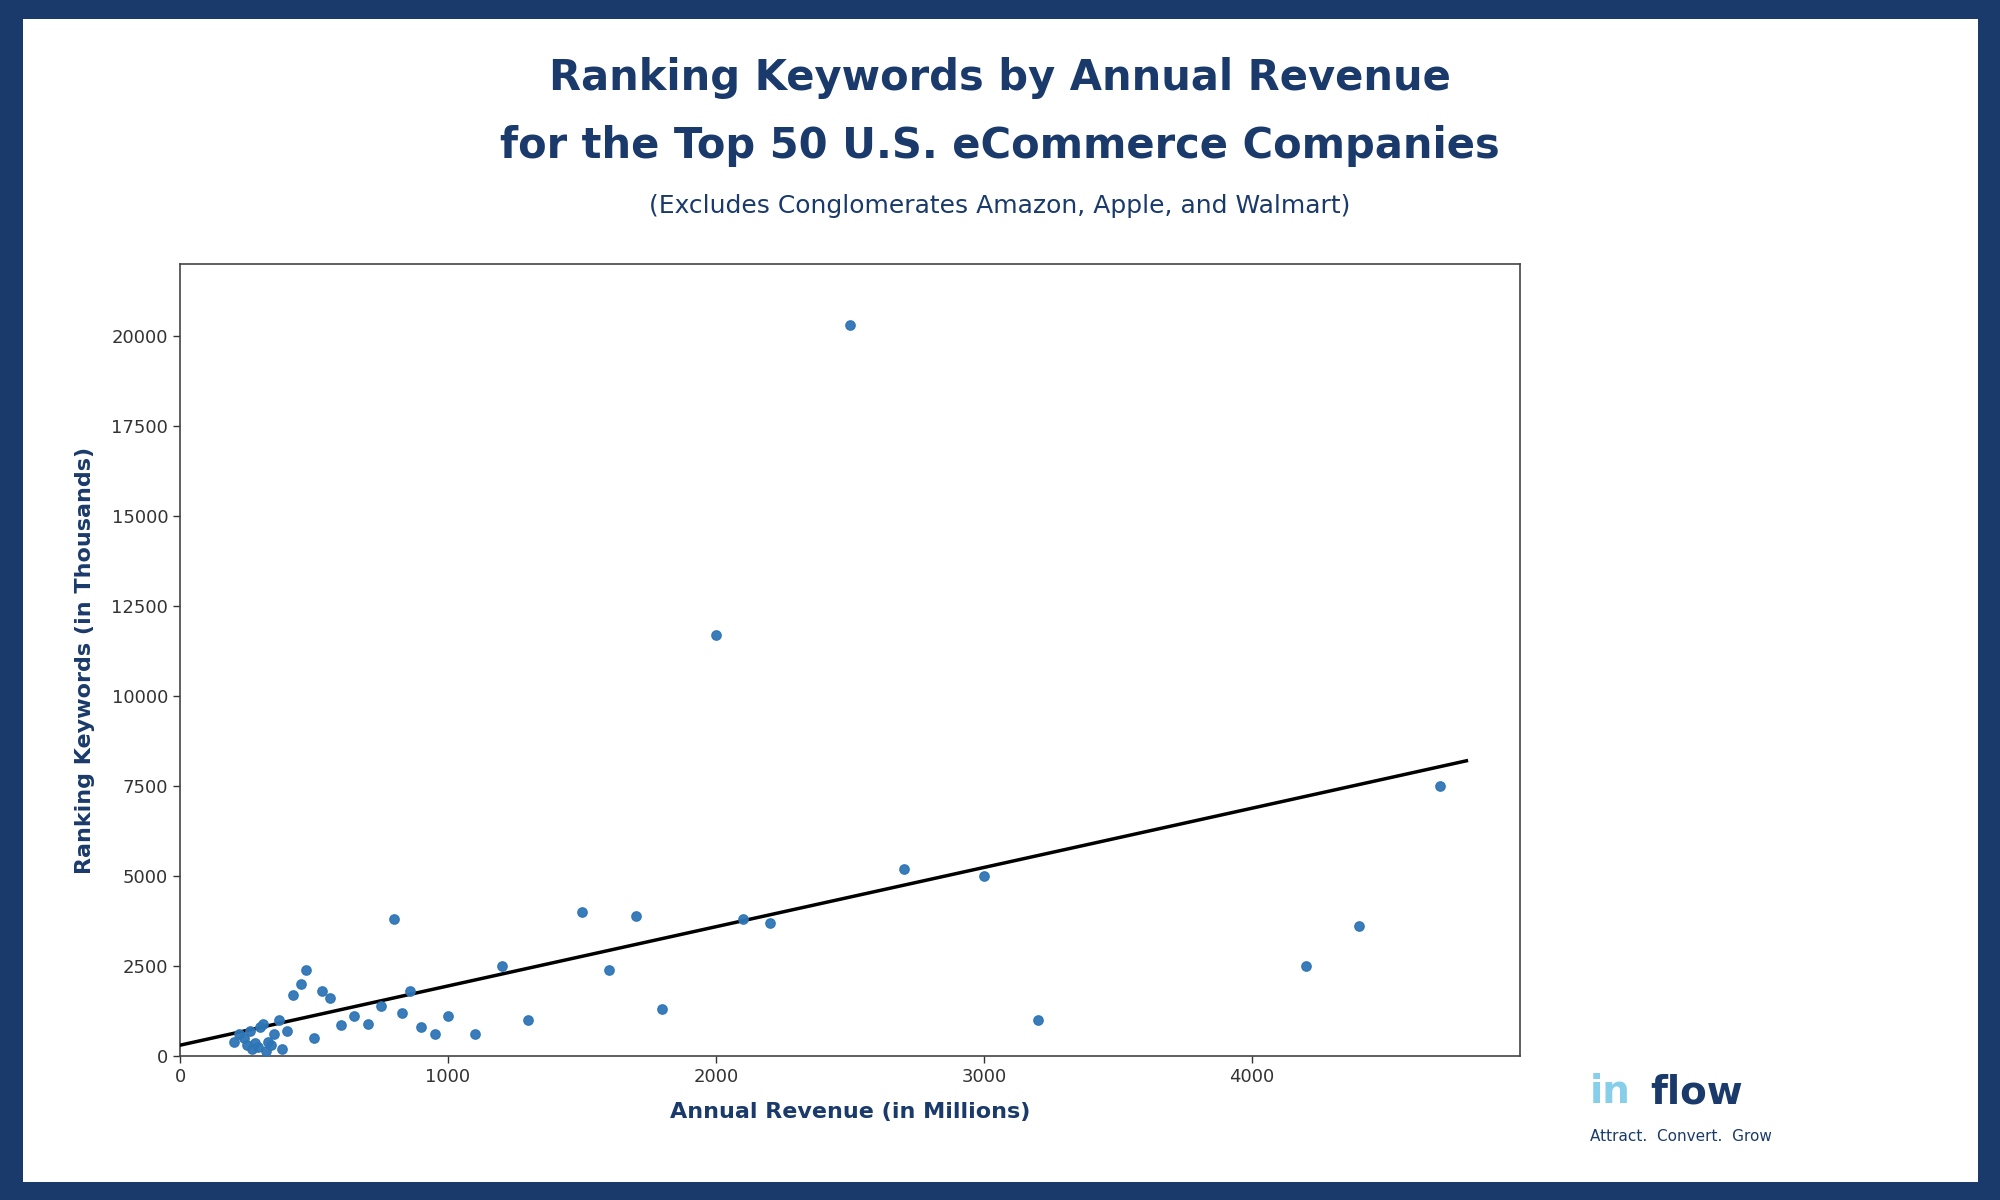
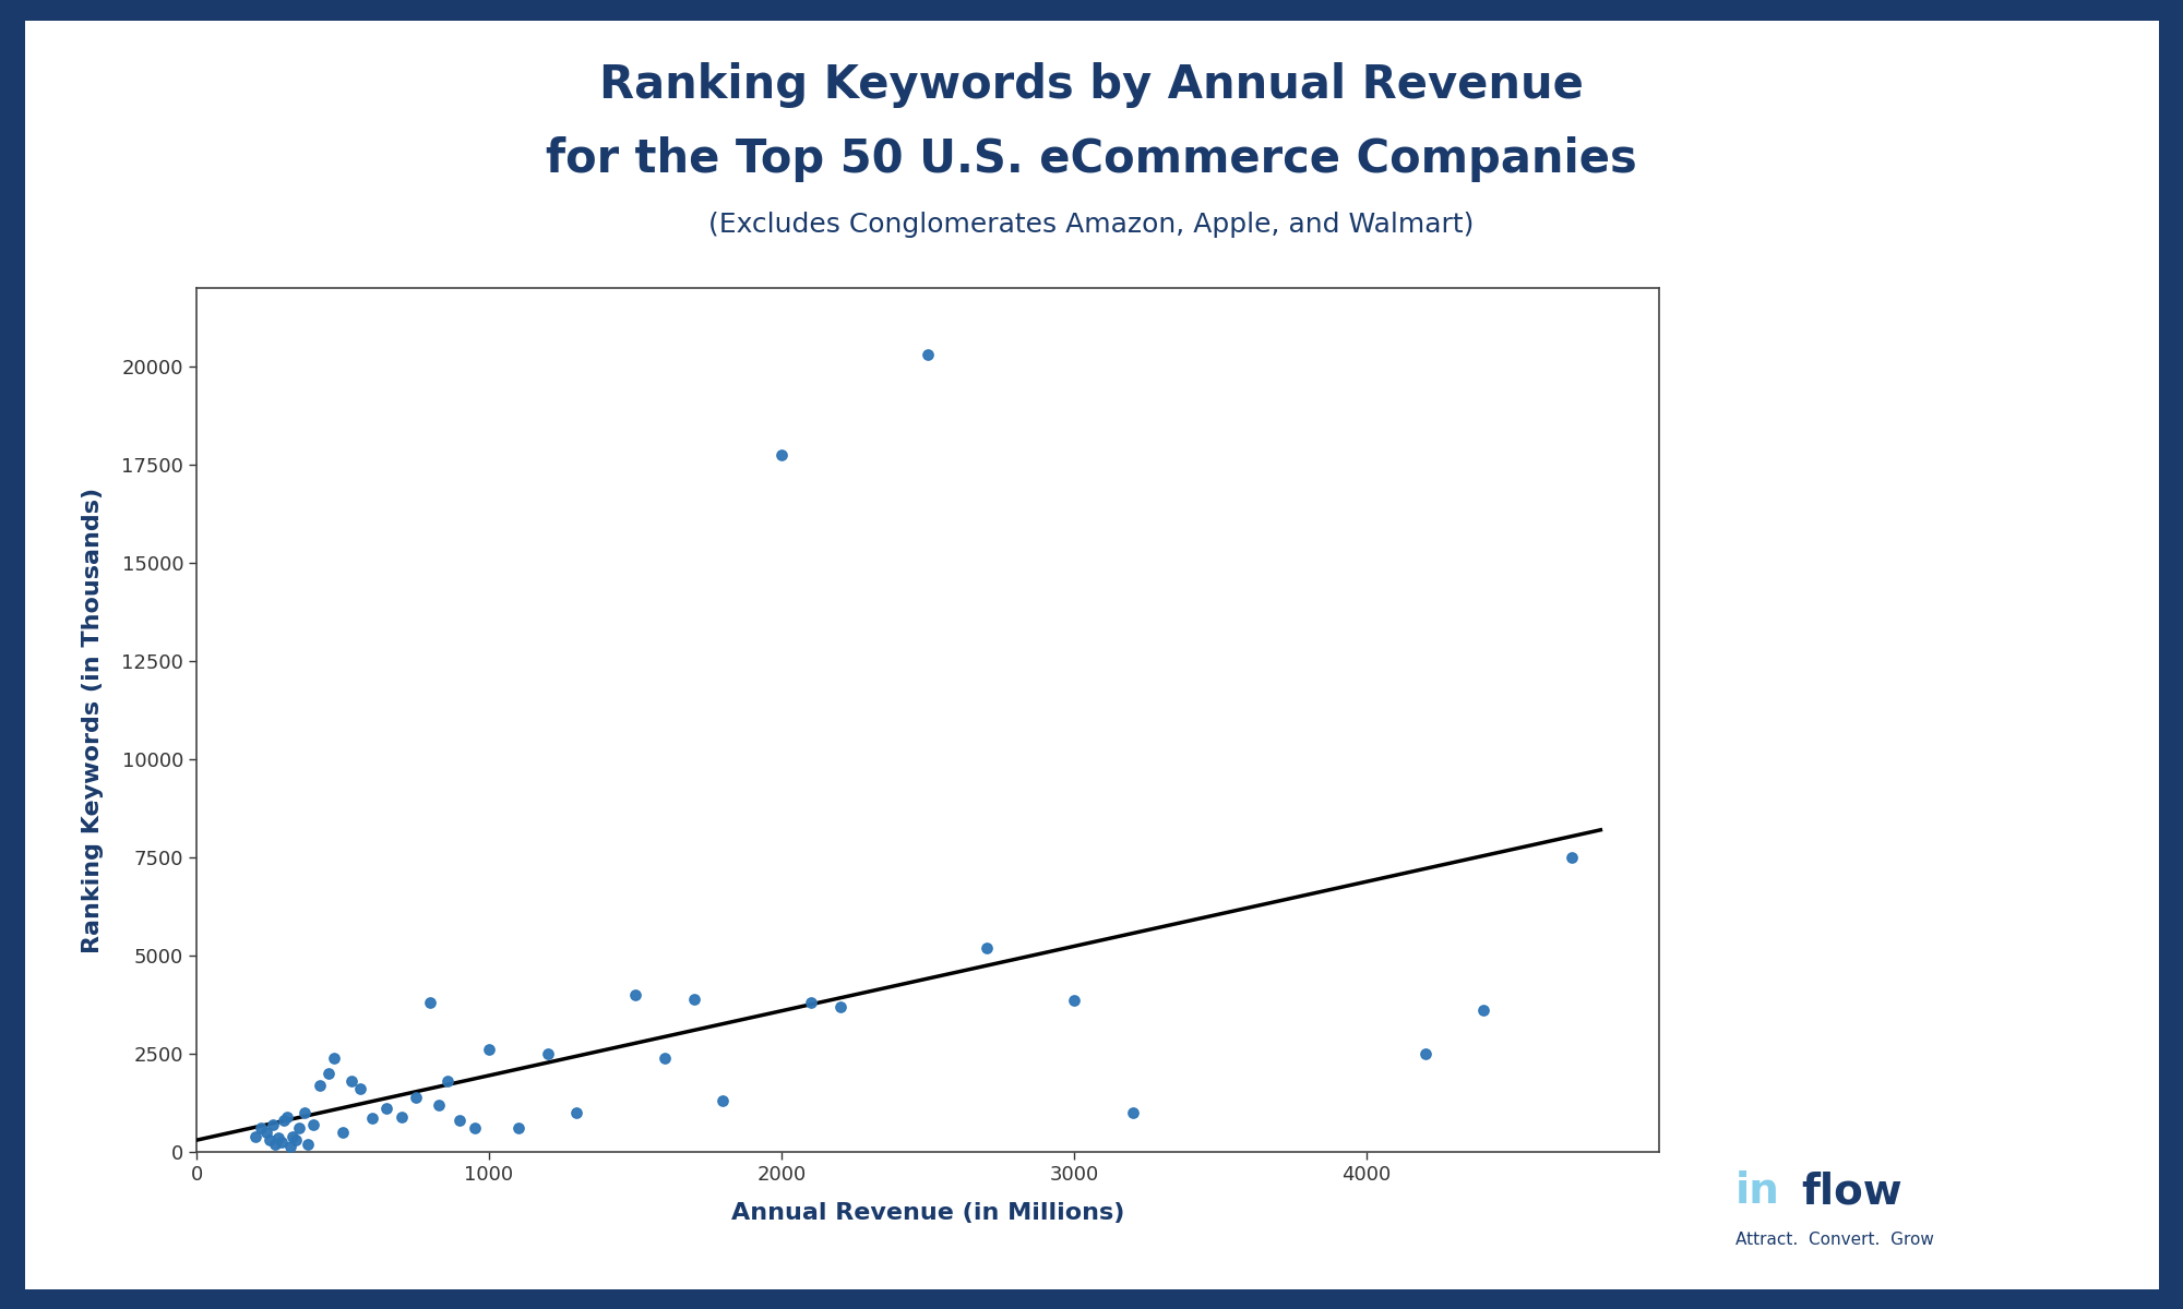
1000: 1100 -> 2600
2000: 11700 -> 17750
3000: 5000 -> 3850
